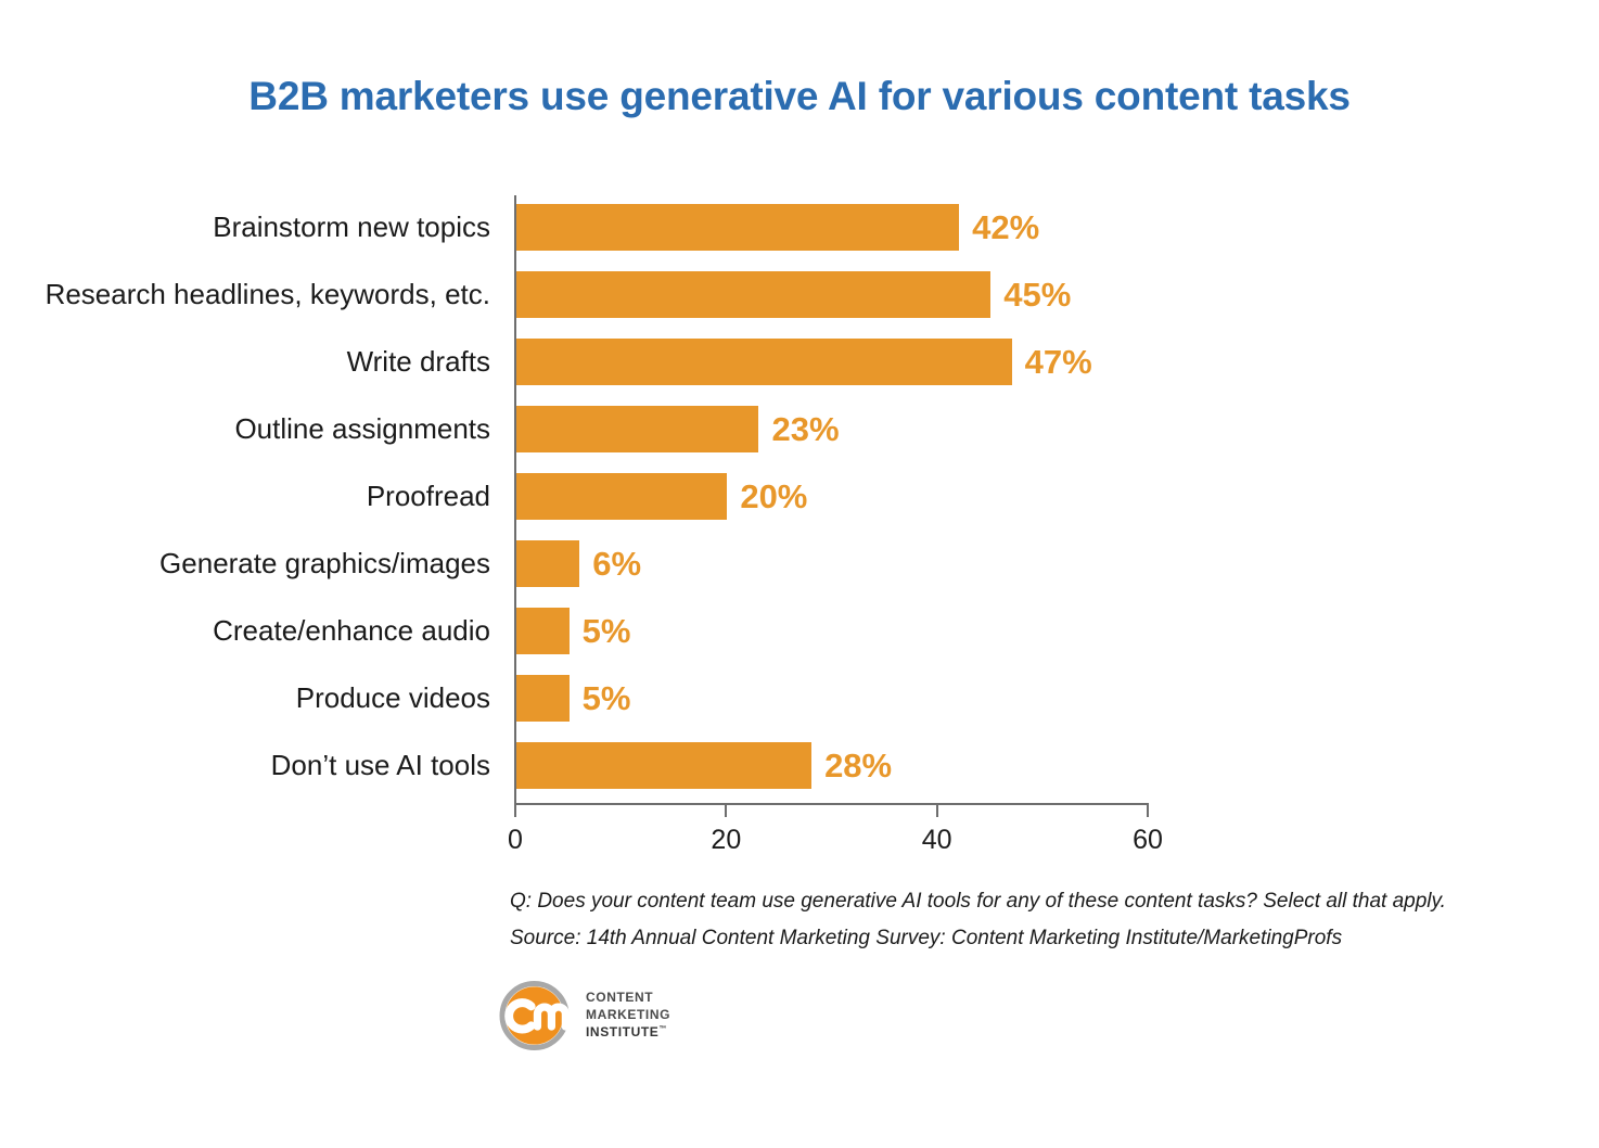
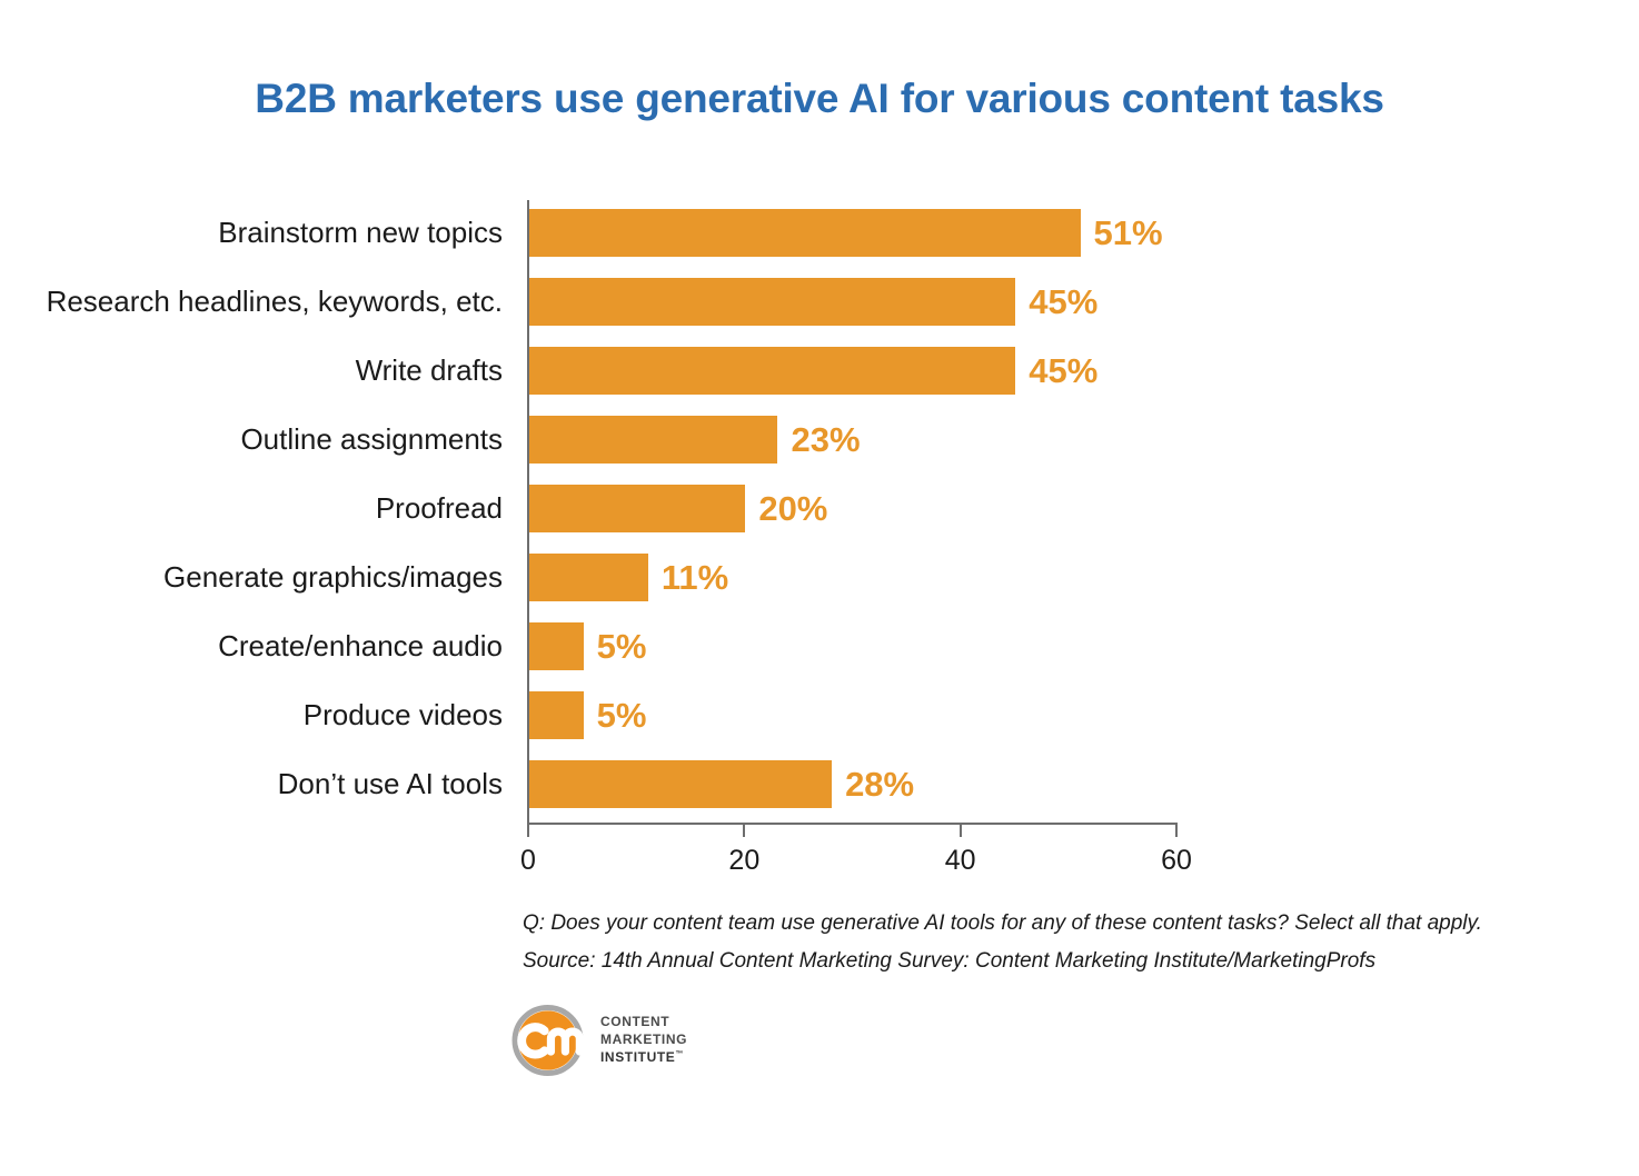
Brainstorm new topics: 42% -> 51%
Write drafts: 47% -> 45%
Generate graphics/images: 6% -> 11%
